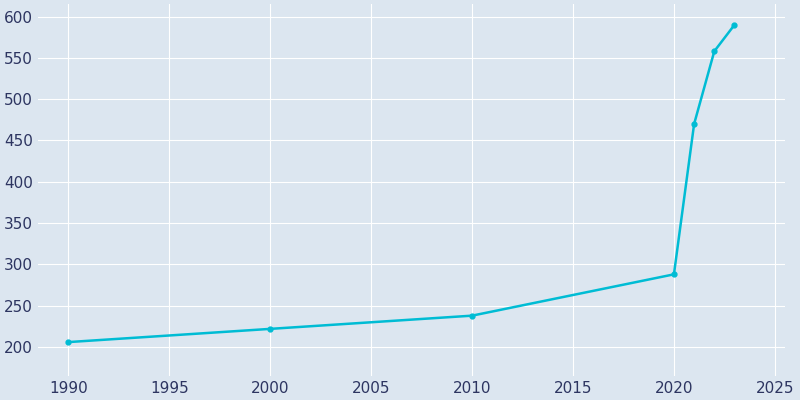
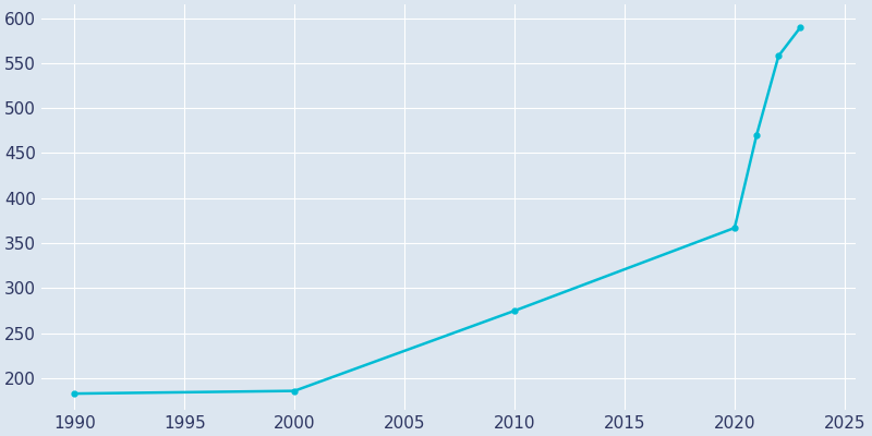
1990: 206 -> 183
2000: 222 -> 186
2010: 238 -> 275
2020: 288 -> 367
